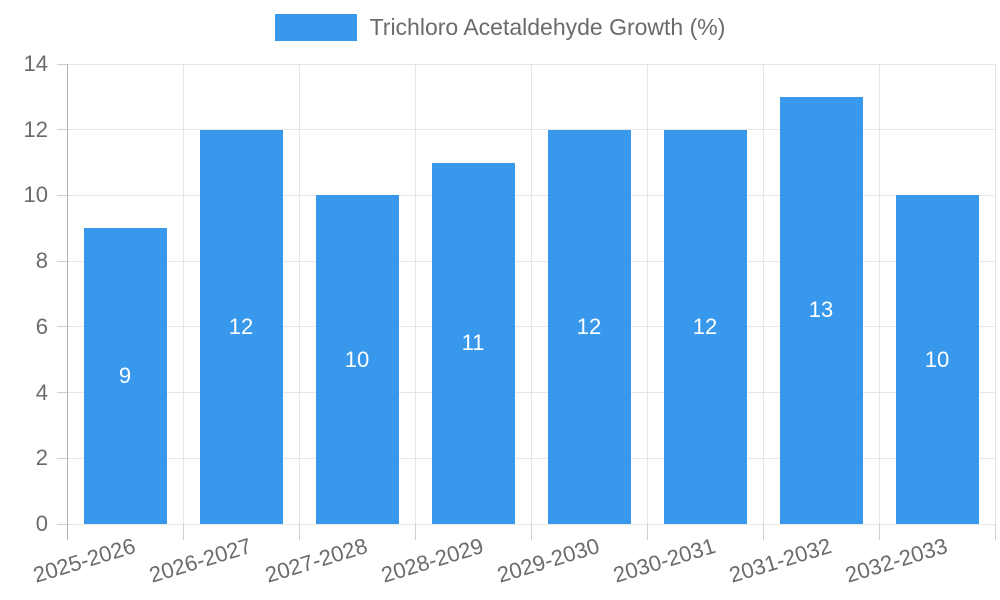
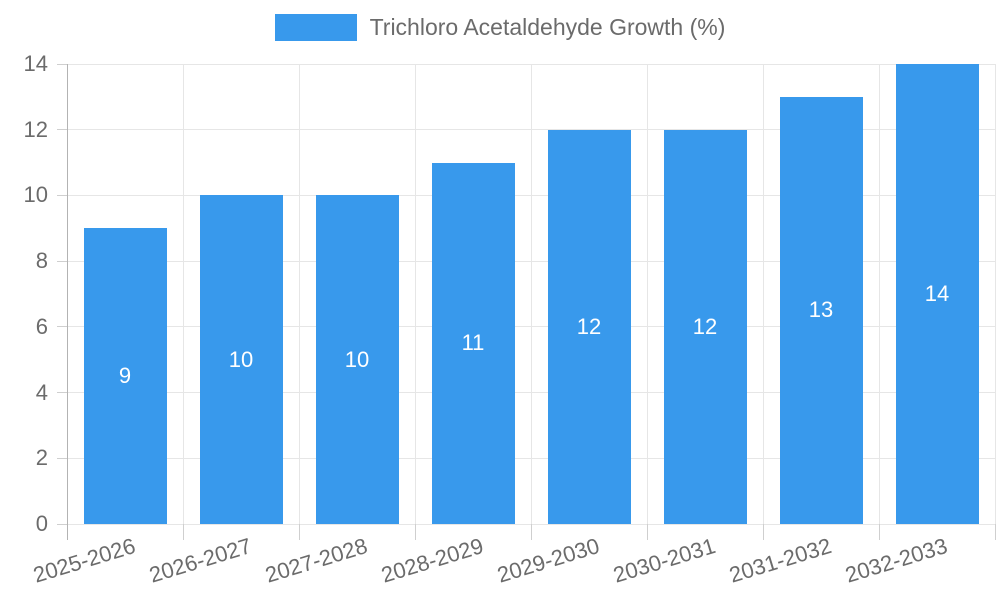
2026-2027: 12 -> 10
2032-2033: 10 -> 14
